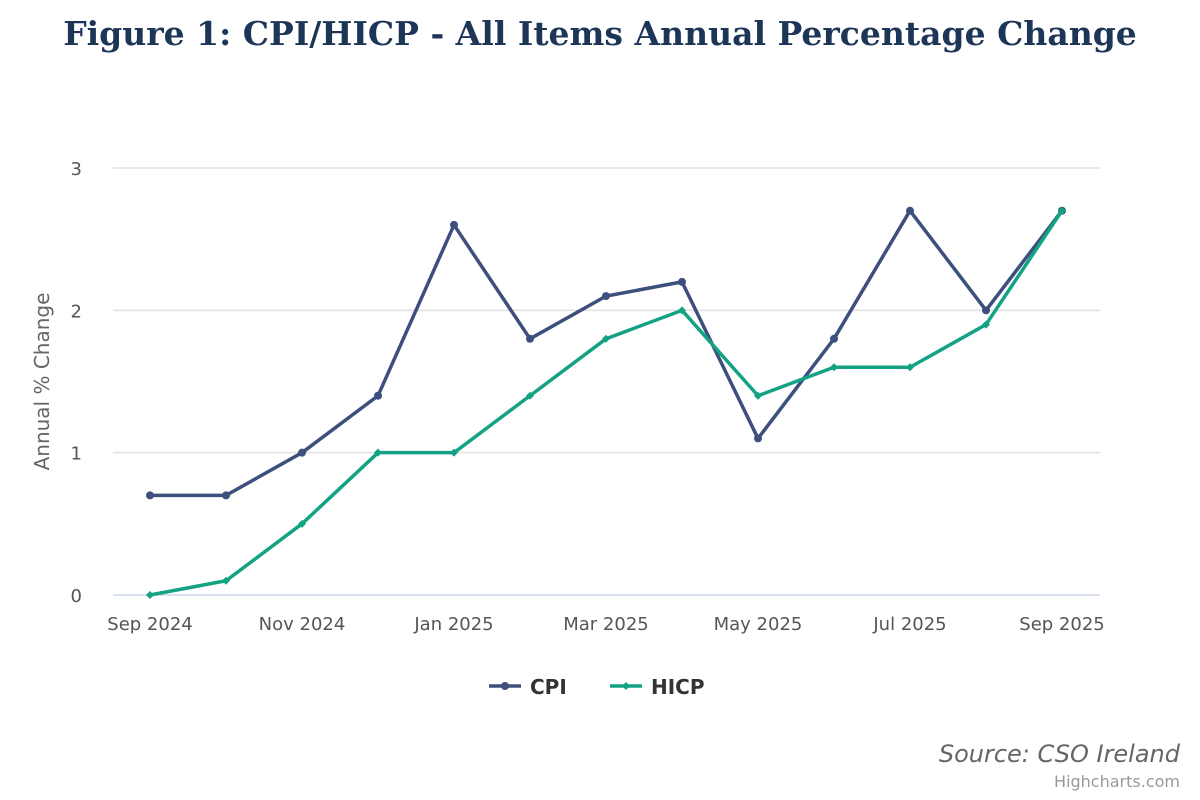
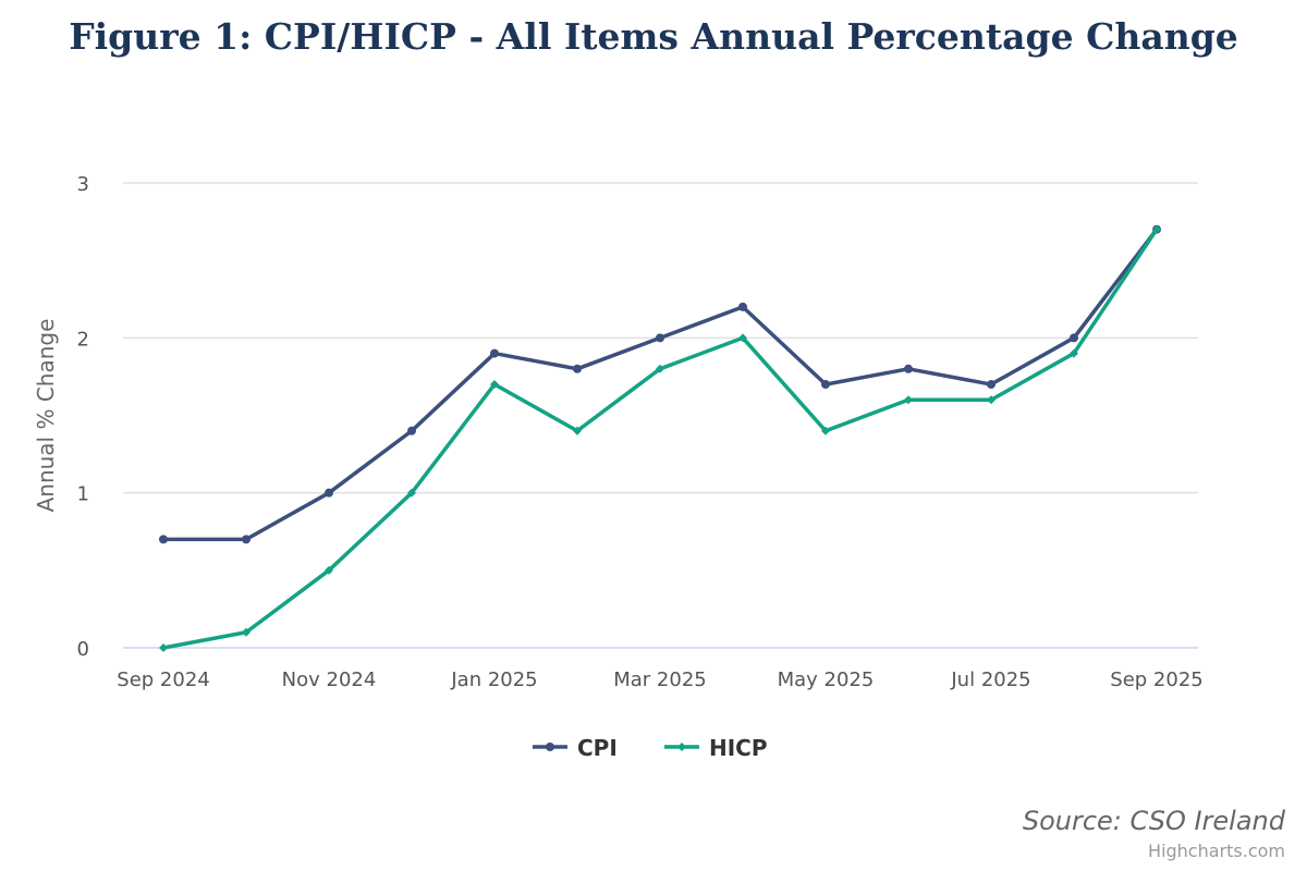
CPI/Jan 2025: 2.6 -> 1.9
HICP/Jan 2025: 1.0 -> 1.7
CPI/Mar 2025: 2.1 -> 2.0
CPI/May 2025: 1.1 -> 1.7
CPI/Jul 2025: 2.7 -> 1.7
